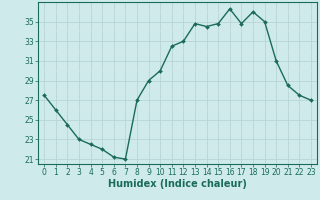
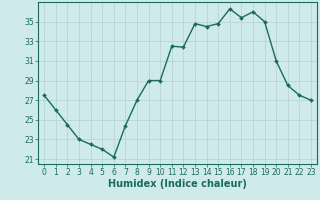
7: 21.0 -> 24.4
10: 30.0 -> 29.0
12: 33.0 -> 32.4
17: 34.8 -> 35.4
